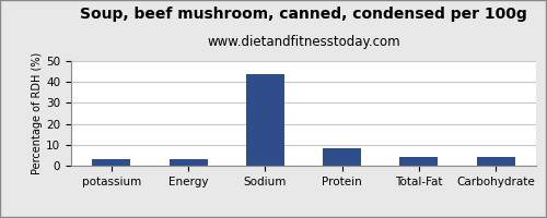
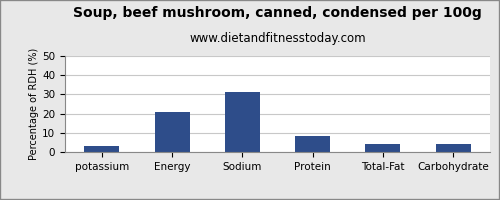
Energy: 3 -> 21
Sodium: 44 -> 31
